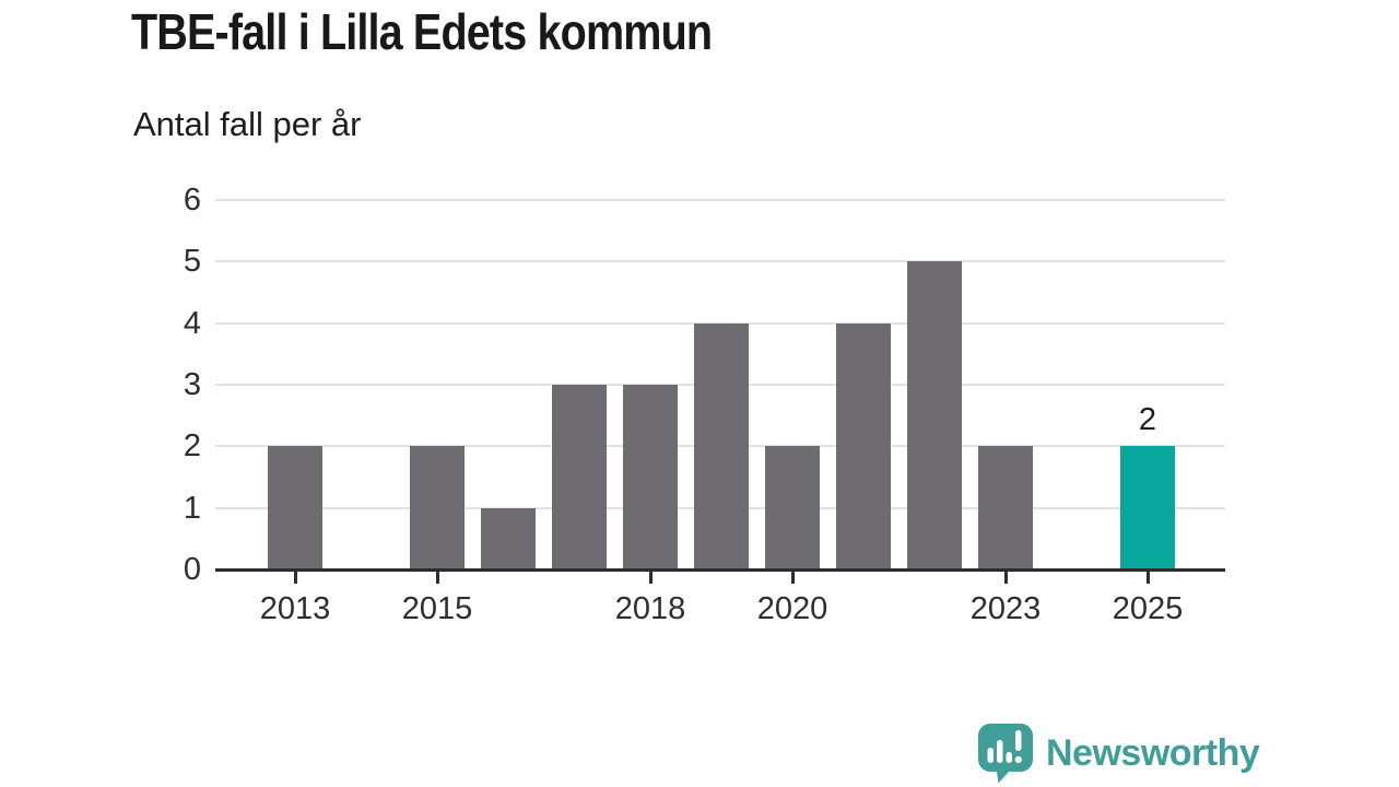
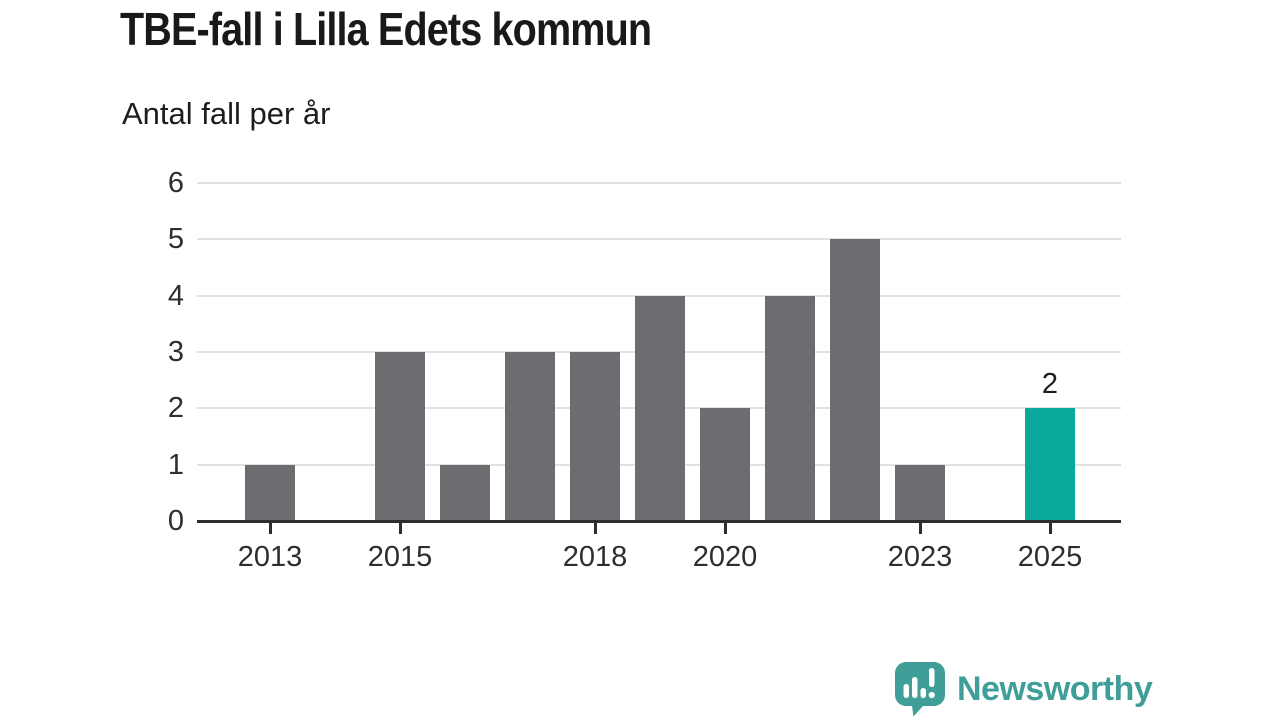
2013: 2 -> 1
2015: 2 -> 3
2023: 2 -> 1
